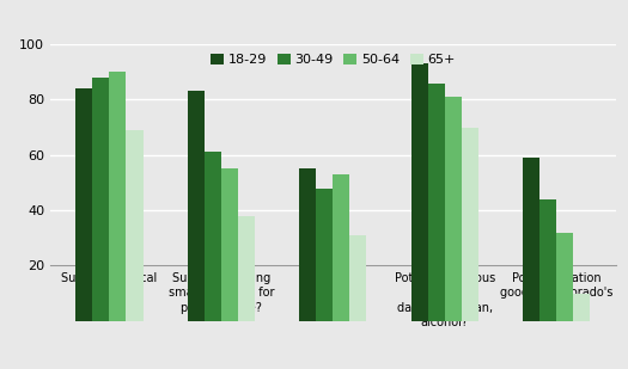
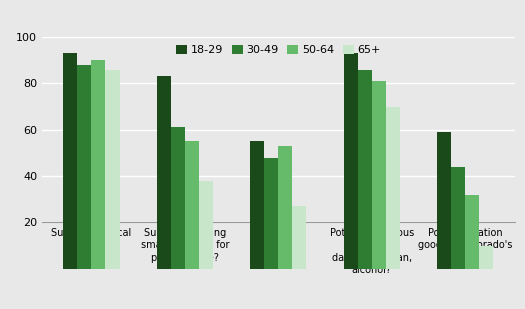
18-29/Support medical marijuana?: 84 -> 93
65+/Support medical marijuana?: 69 -> 86
65+/Ever tried marijuana?: 31 -> 27
